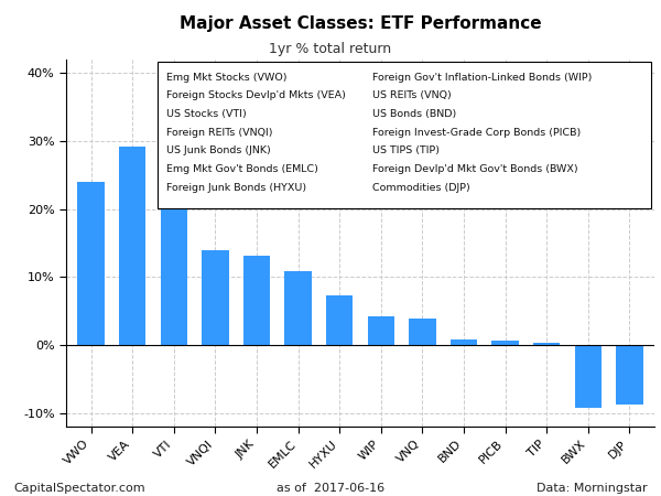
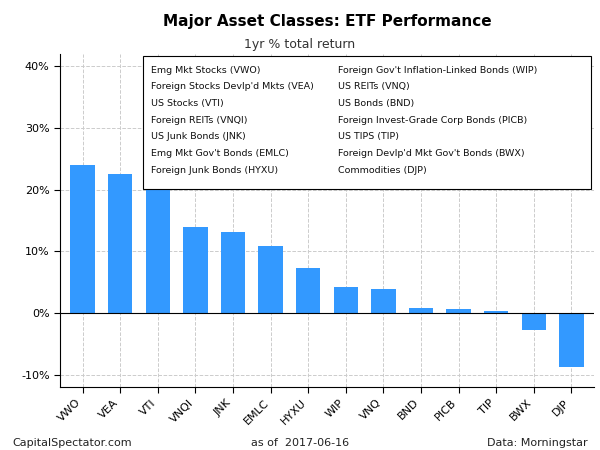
VEA: 29.2% -> 22.5%
BWX: -9.2% -> -2.8%
